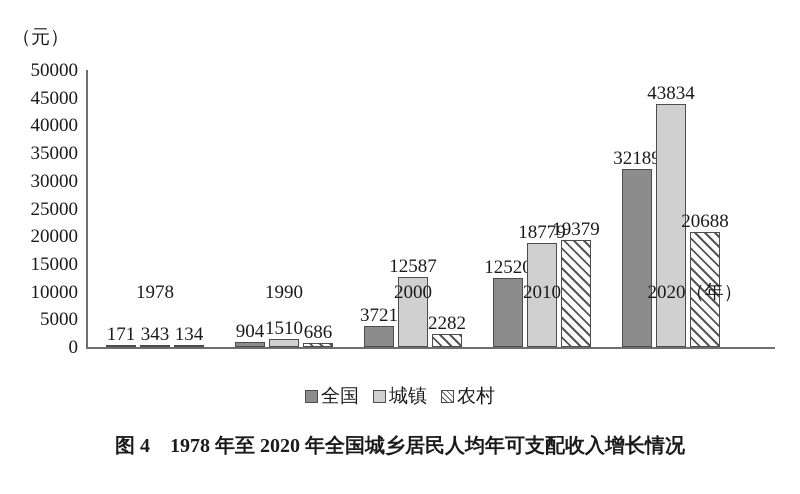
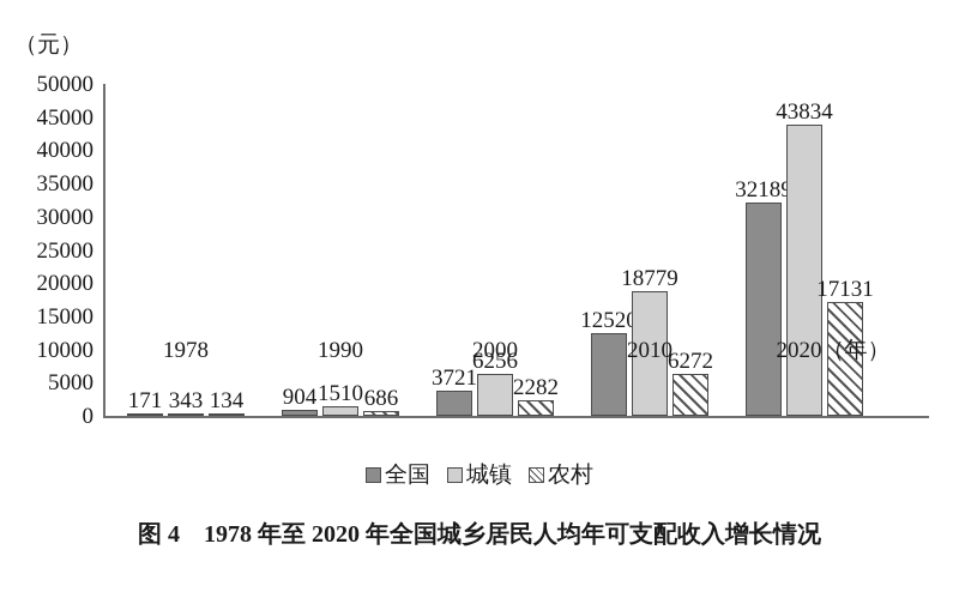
城镇/2000: 12587 -> 6256
农村/2010: 19379 -> 6272
农村/2020: 20688 -> 17131
